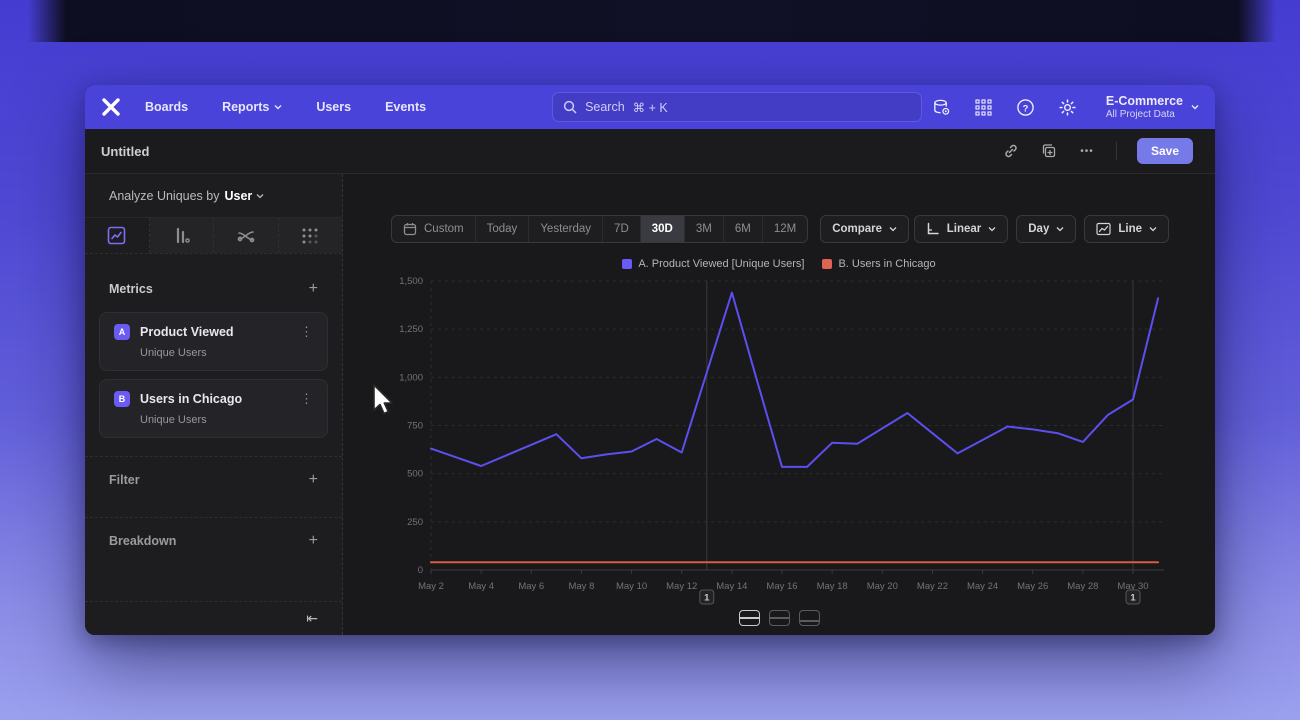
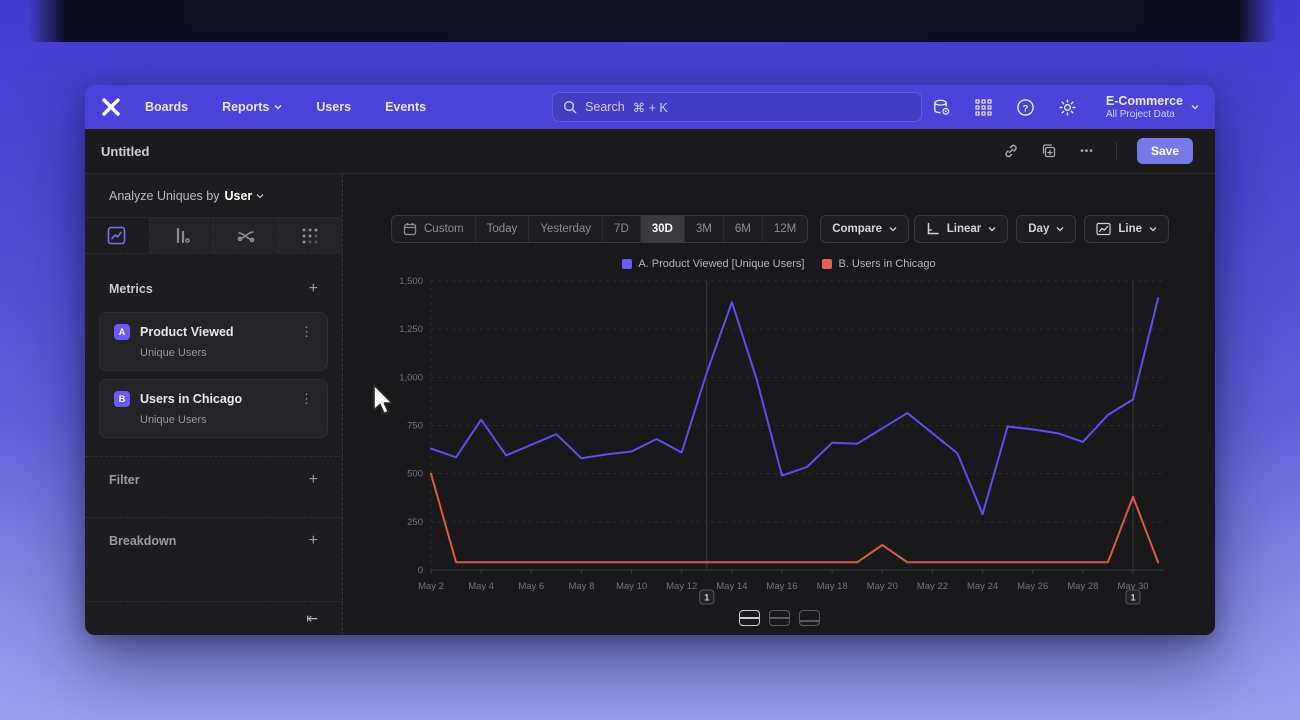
B. Users in Chicago/May 2: 40 -> 500
A. Product Viewed [Unique Users]/May 4: 540 -> 780
A. Product Viewed [Unique Users]/May 14: 1440 -> 1390
A. Product Viewed [Unique Users]/May 16: 540 -> 490
B. Users in Chicago/May 20: 40 -> 130
A. Product Viewed [Unique Users]/May 24: 680 -> 290
B. Users in Chicago/May 30: 40 -> 380
